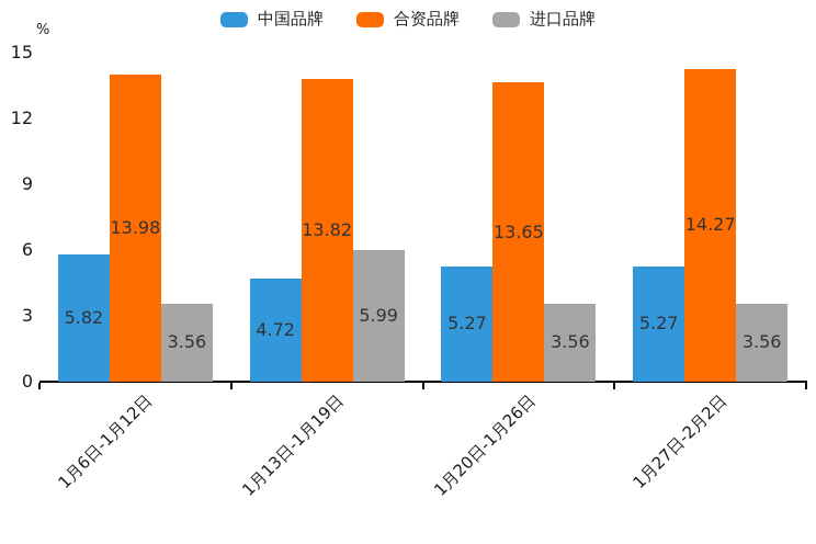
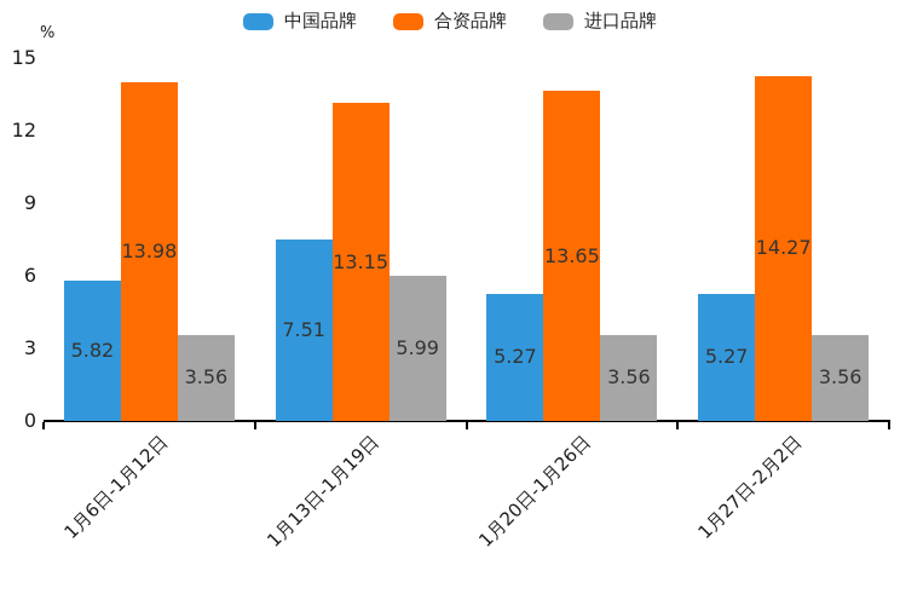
中国品牌/1月13日-1月19日: 4.72 -> 7.51
合资品牌/1月13日-1月19日: 13.82 -> 13.15
